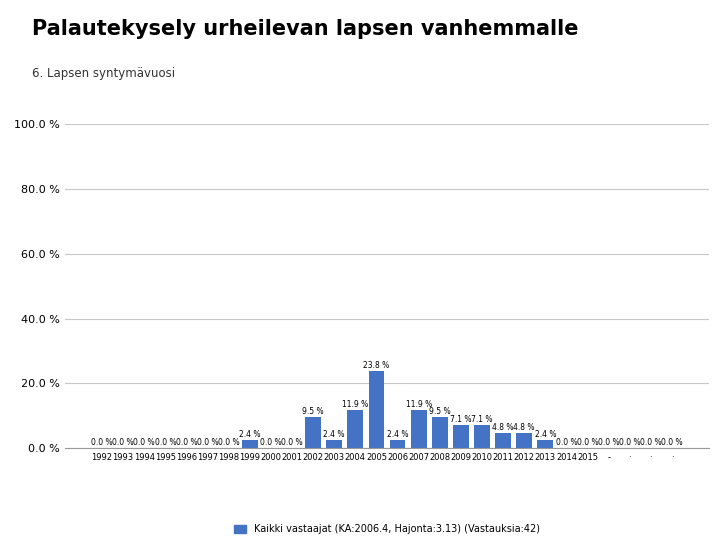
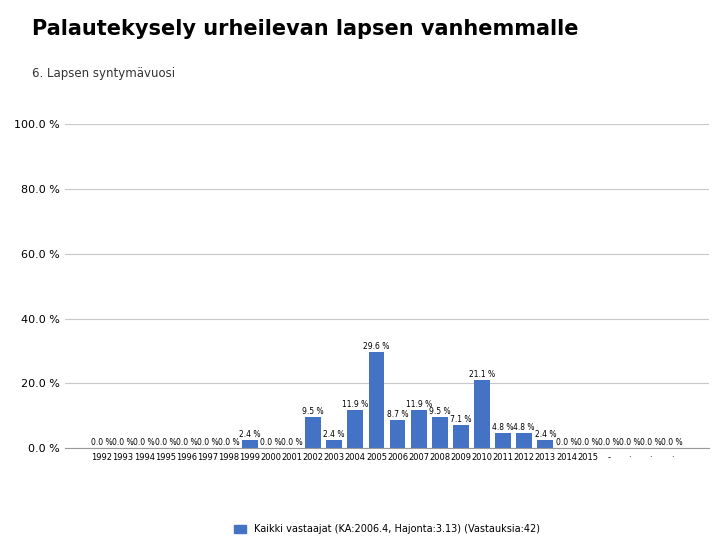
2005: 23.8 -> 29.6
2006: 2.4 -> 8.7
2010: 7.1 -> 21.1
